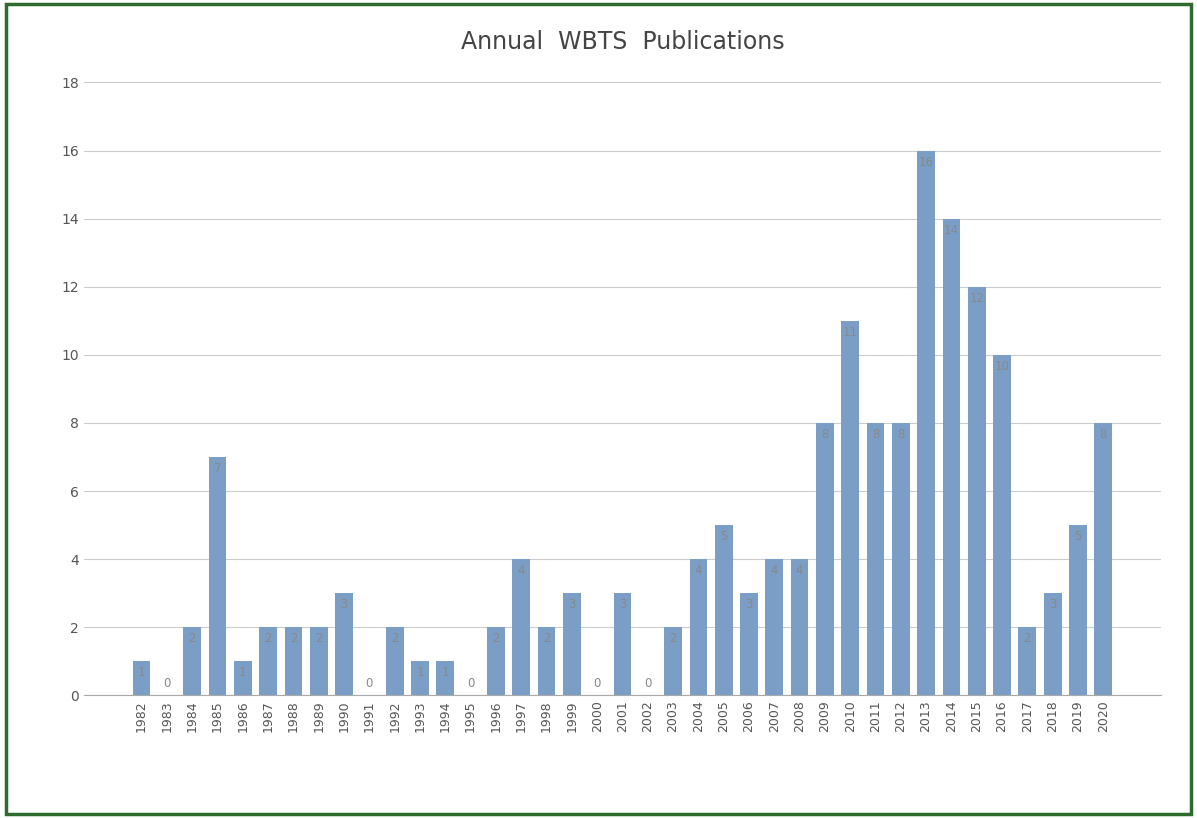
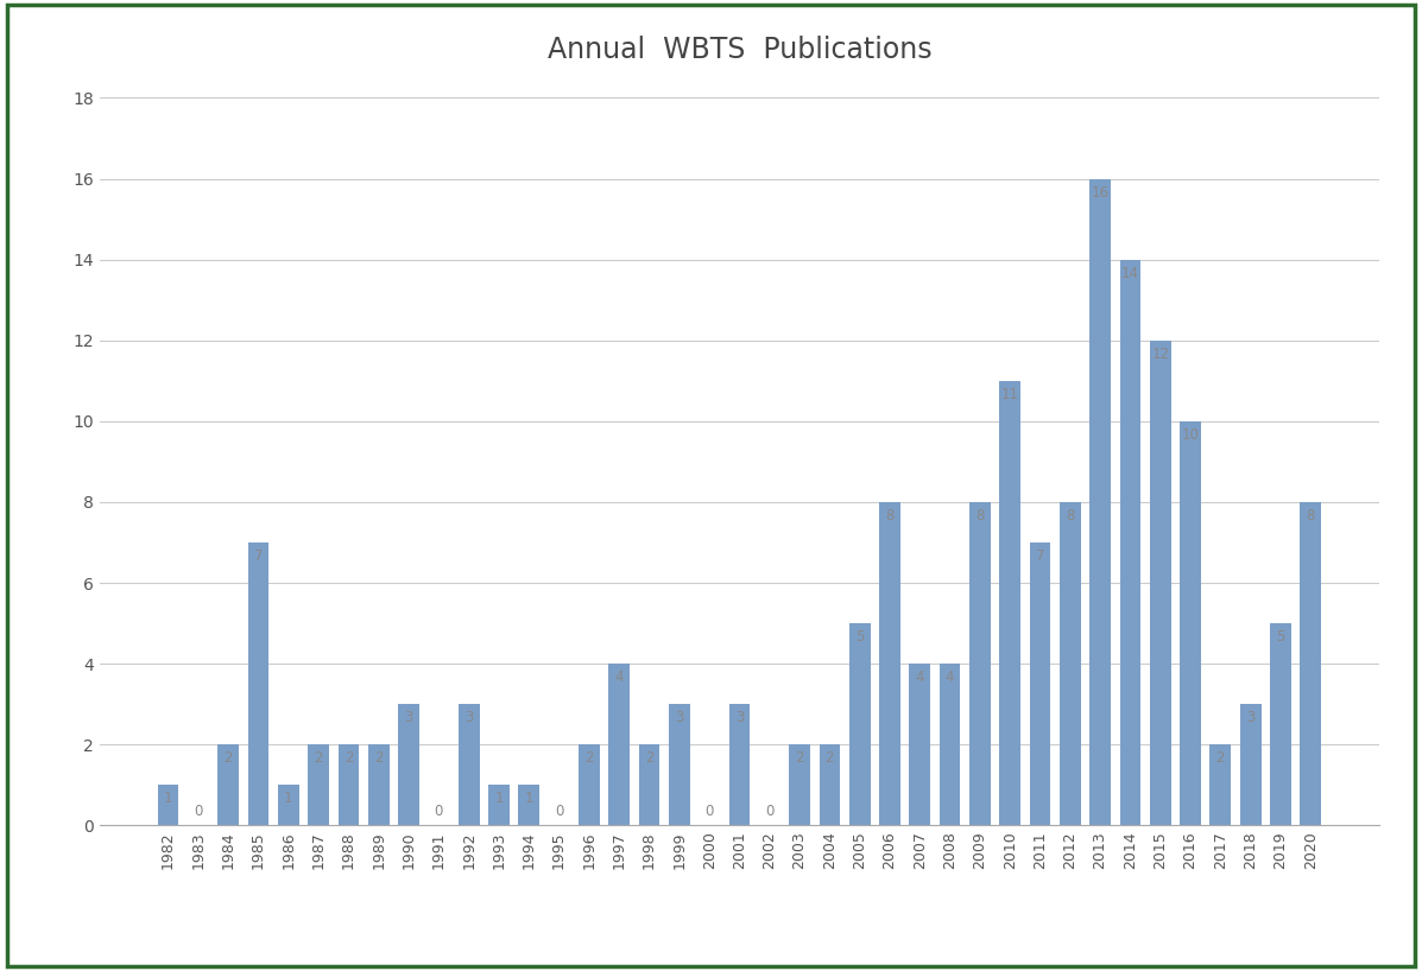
1992: 2 -> 3
2004: 4 -> 2
2006: 3 -> 8
2011: 8 -> 7
